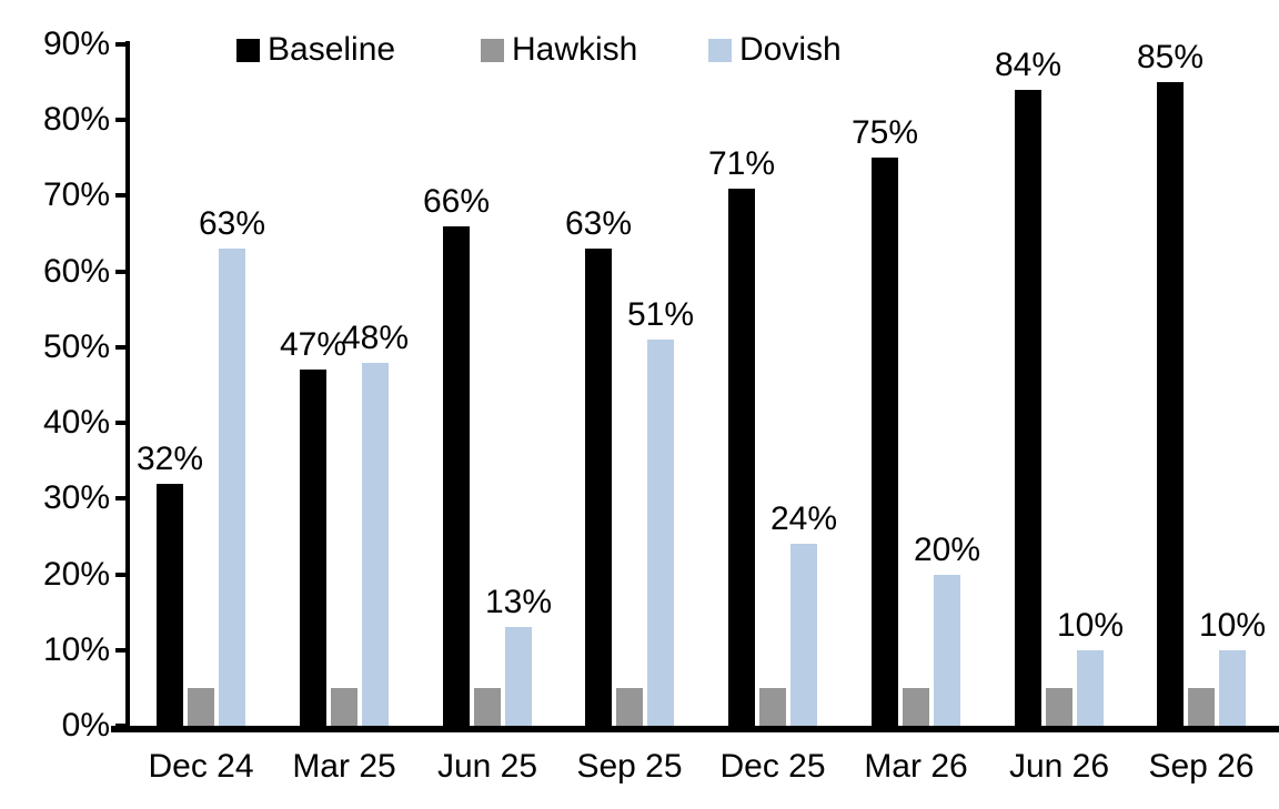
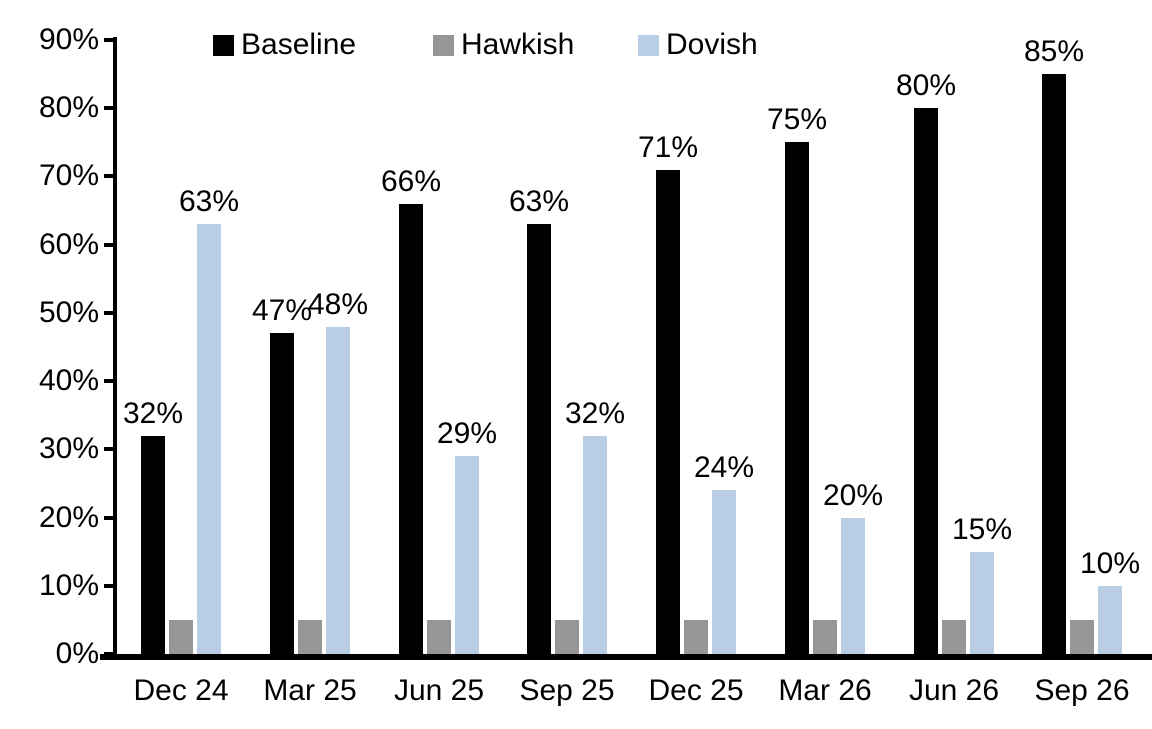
Dovish/Jun 25: 13% -> 29%
Dovish/Sep 25: 51% -> 32%
Baseline/Jun 26: 84% -> 80%
Dovish/Jun 26: 10% -> 15%
